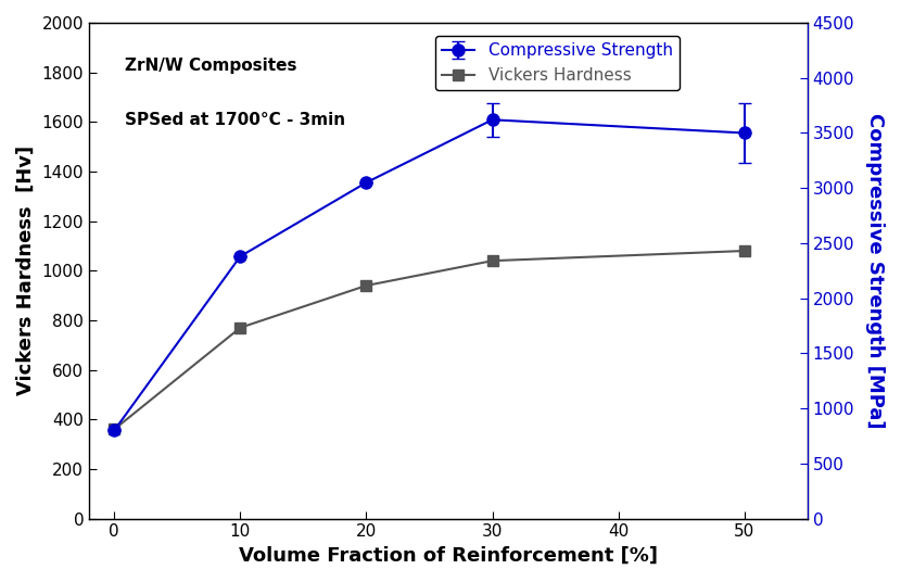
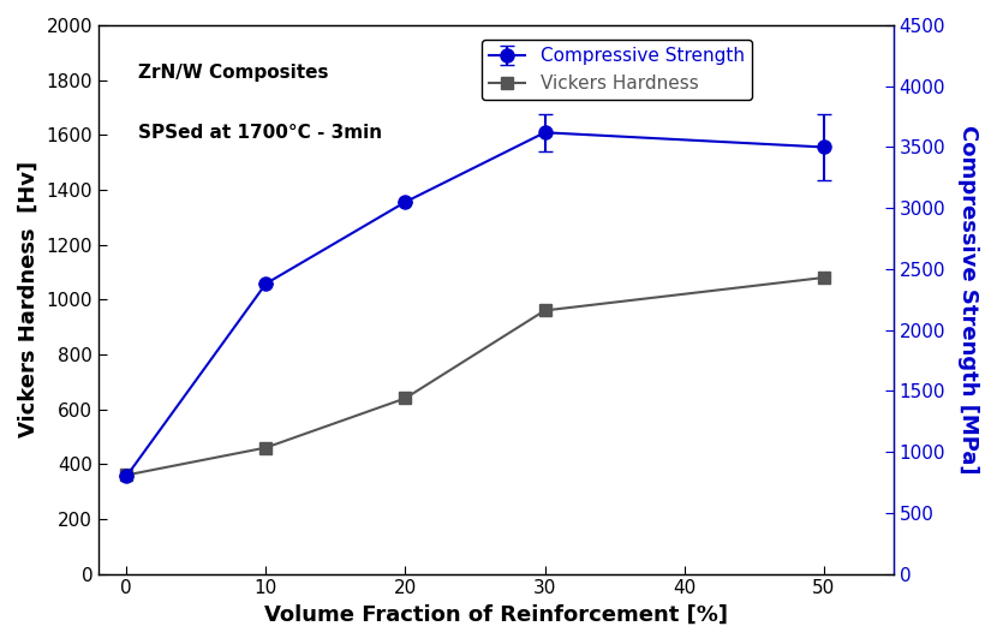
Vickers Hardness/10: 770 -> 460
Vickers Hardness/20: 940 -> 640
Vickers Hardness/30: 1040 -> 960
